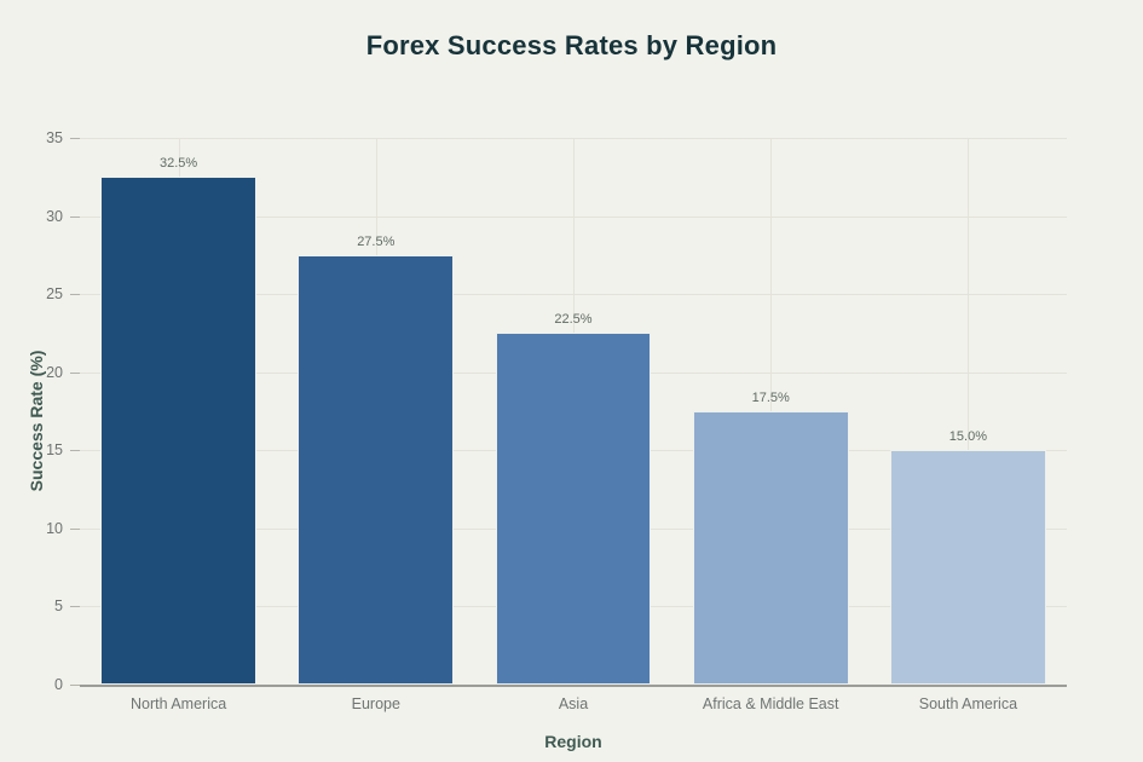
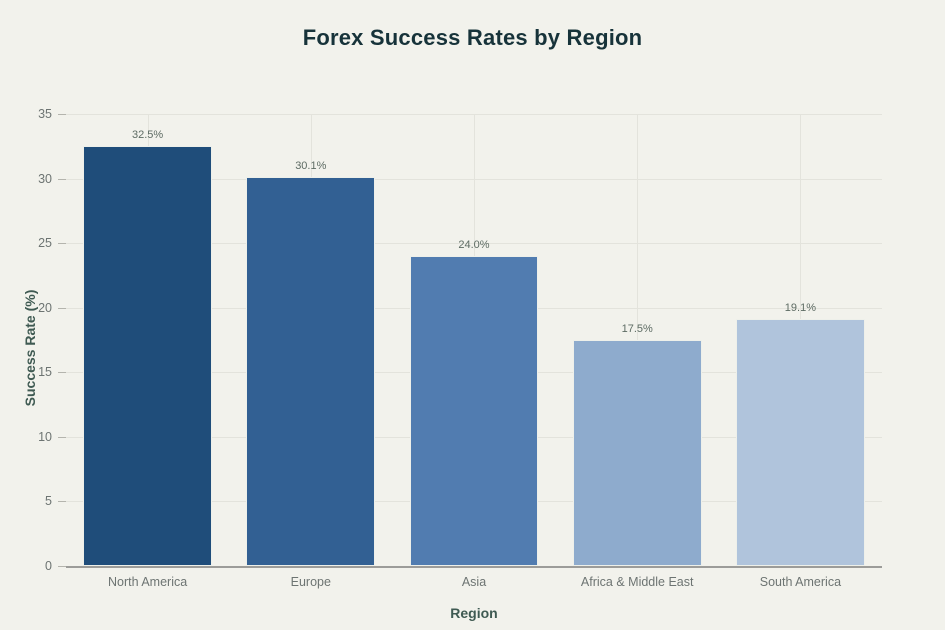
Europe: 27.5% -> 30.1%
Asia: 22.5% -> 24.0%
South America: 15.0% -> 19.1%
